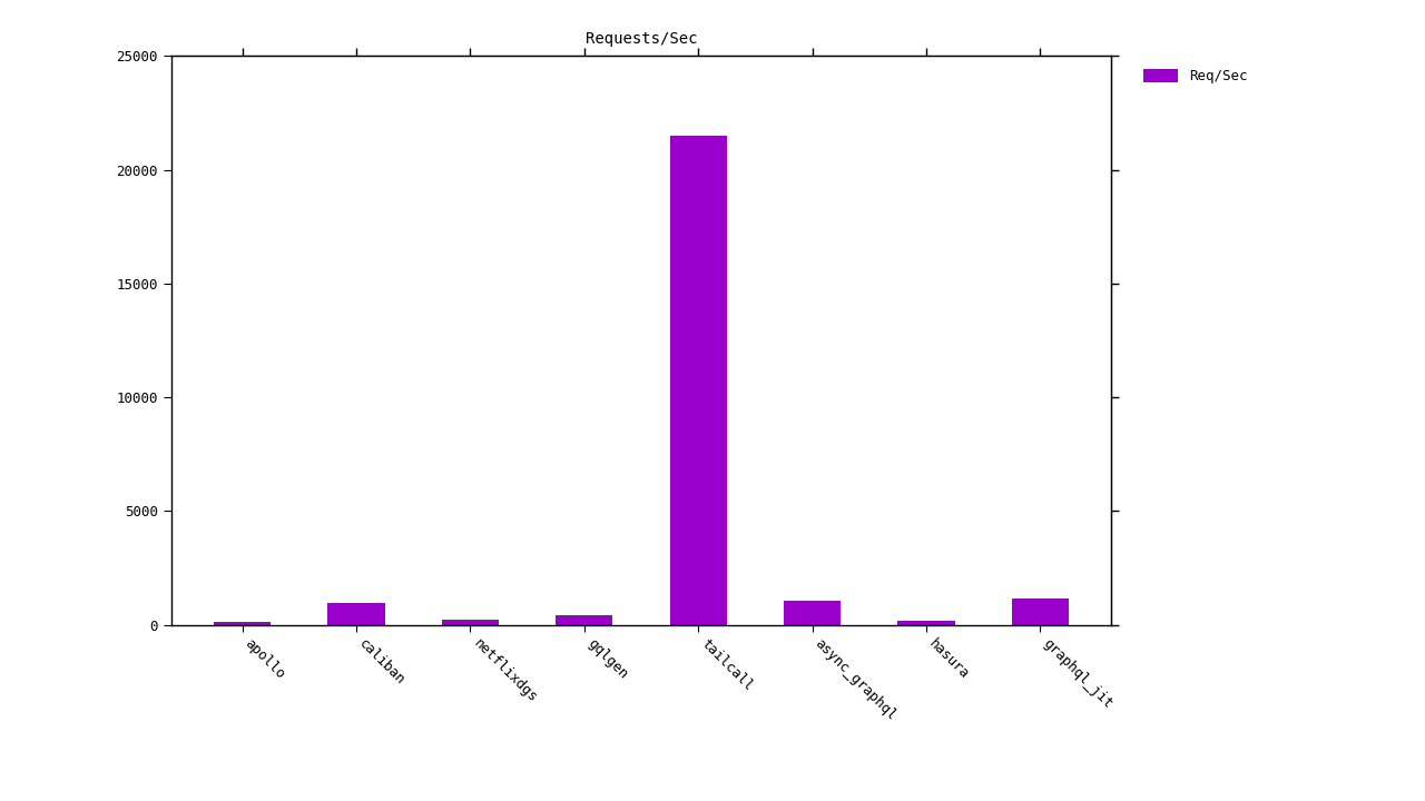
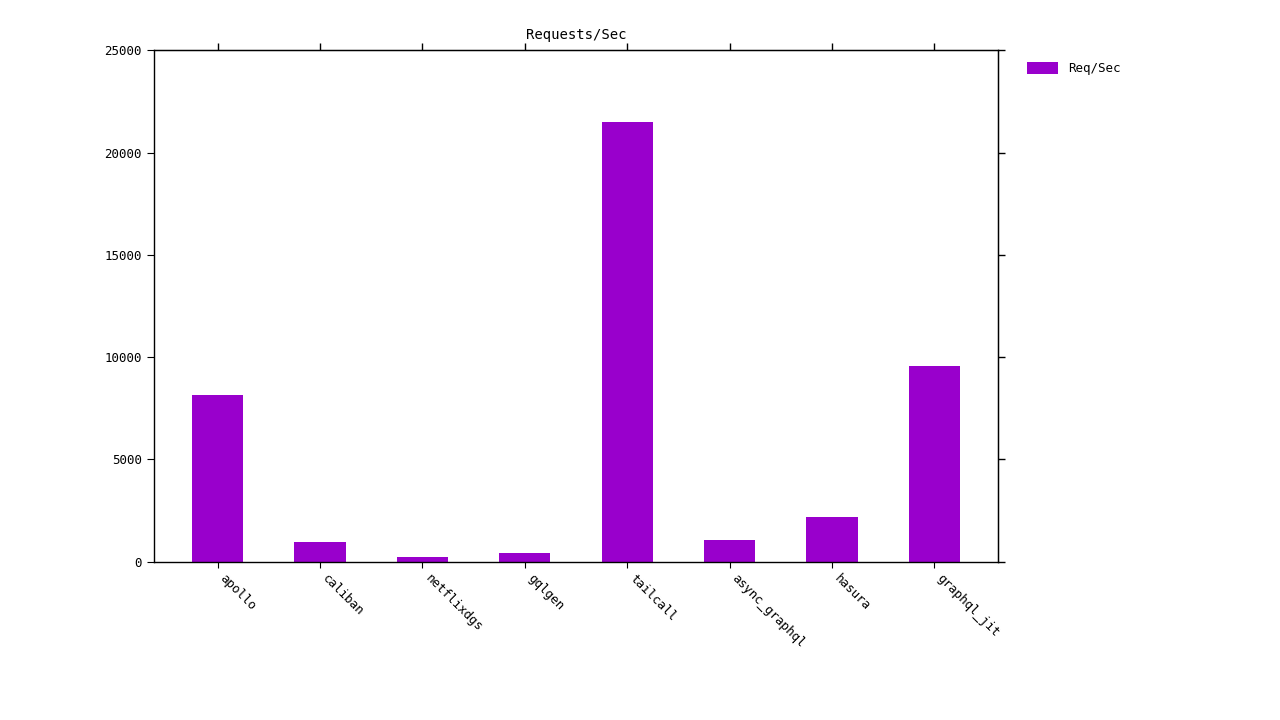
apollo: 130 -> 8150
hasura: 170 -> 2200
graphql_jit: 1130 -> 9550
